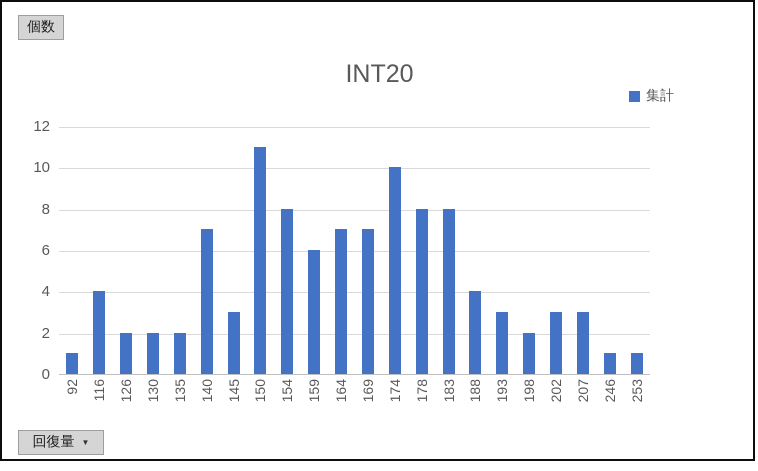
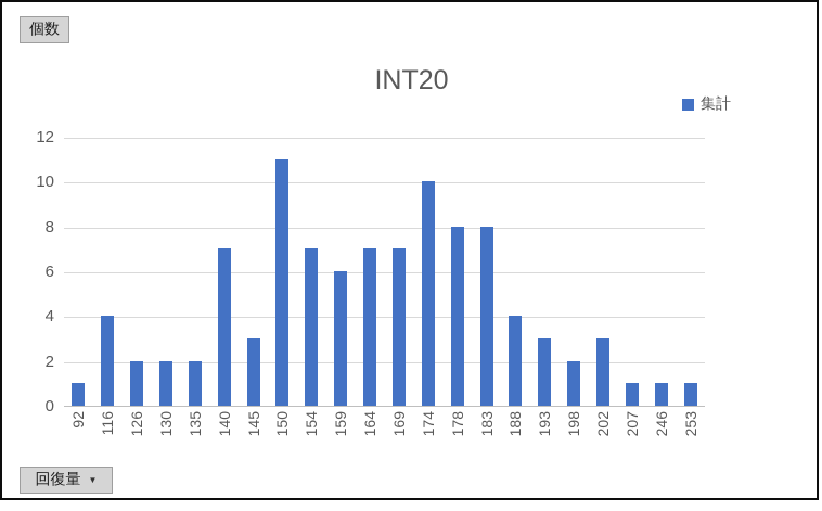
154: 8 -> 7
207: 3 -> 1
